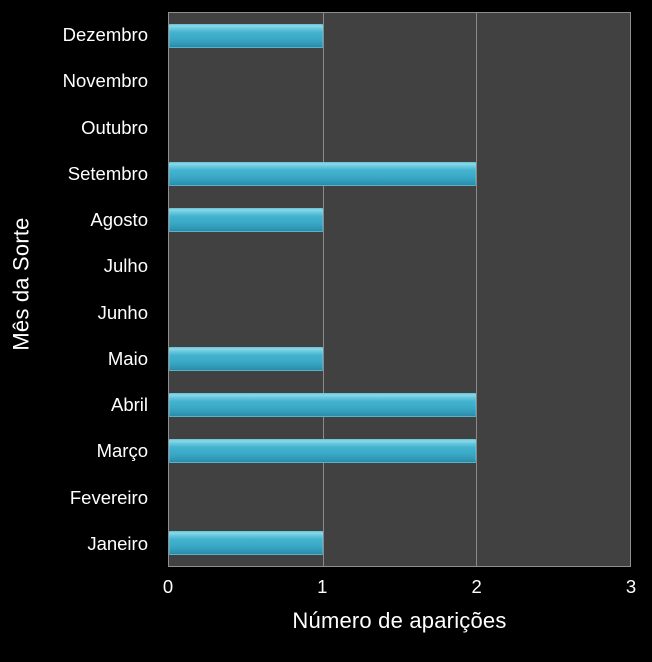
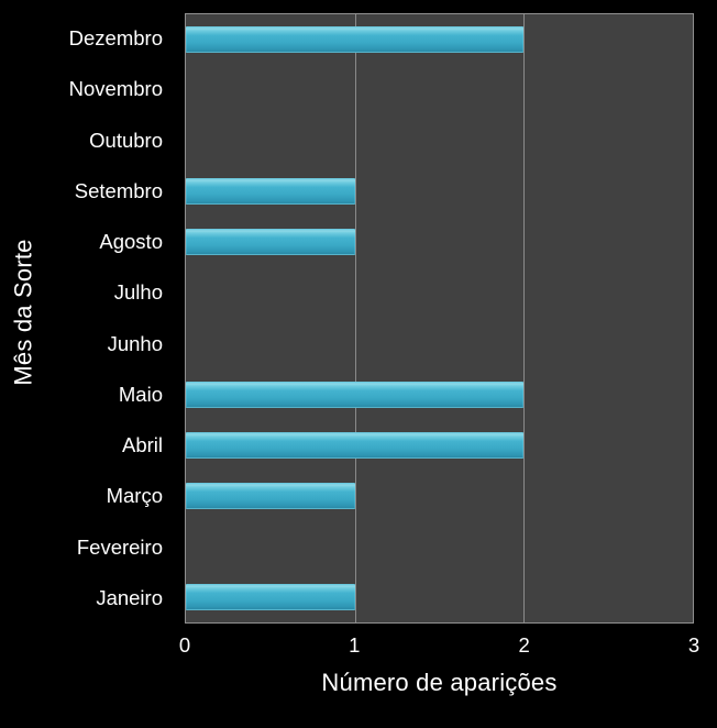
Dezembro: 1 -> 2
Setembro: 2 -> 1
Maio: 1 -> 2
Março: 2 -> 1
